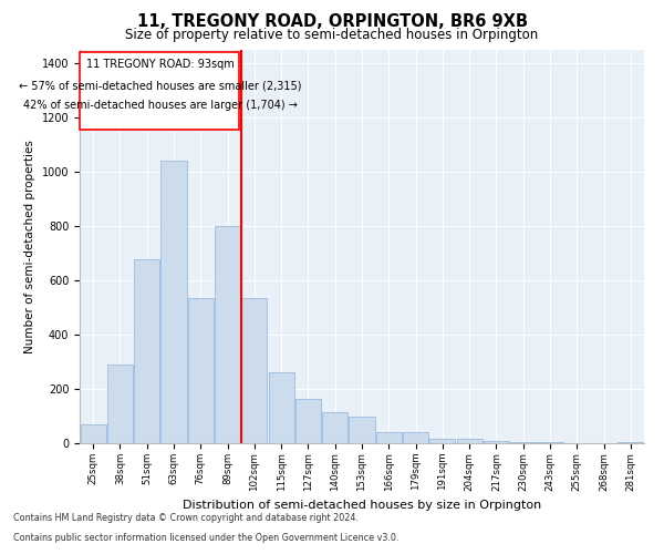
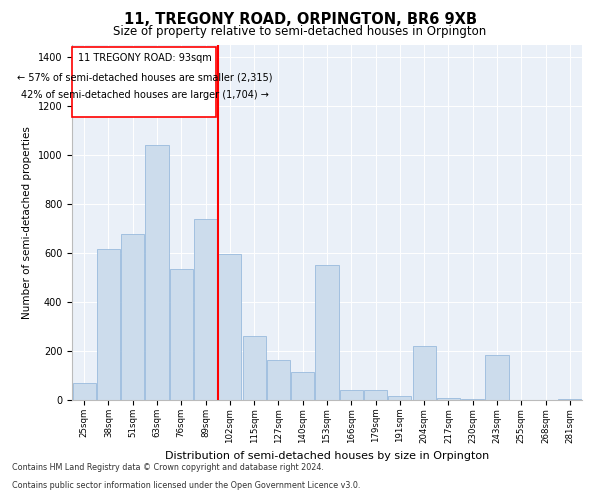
38sqm: 290 -> 615
89sqm: 800 -> 740
102sqm: 535 -> 595
153sqm: 100 -> 550
204sqm: 18 -> 220
243sqm: 4 -> 185
